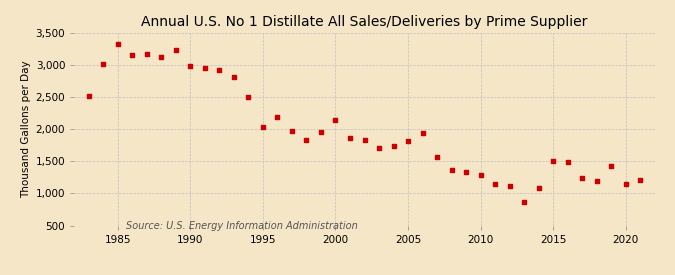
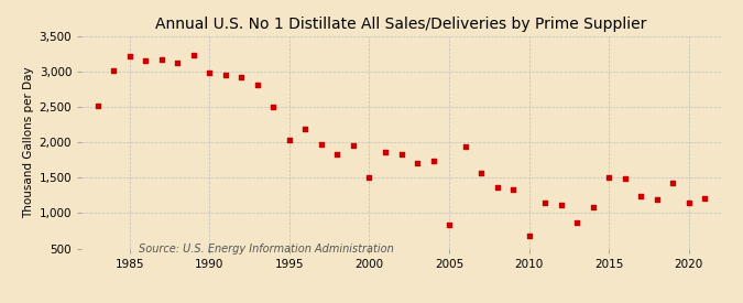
1985: 3,330 -> 3,220
2000: 2,140 -> 1,500
2005: 1,820 -> 840
2010: 1,280 -> 680
